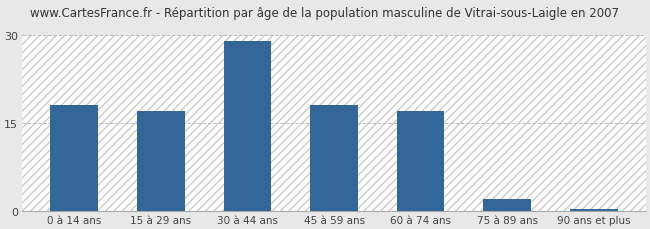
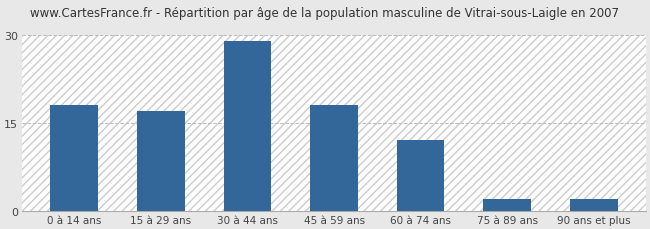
60 à 74 ans: 17.0 -> 12.0
90 ans et plus: 0.3 -> 2.0
